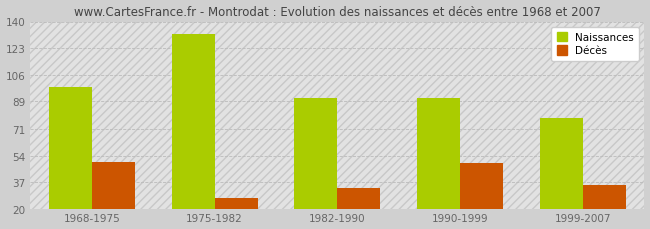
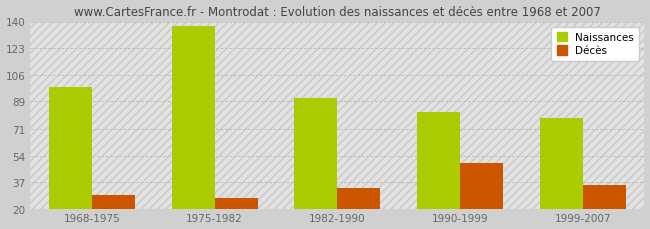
Décès/1968-1975: 50 -> 29
Naissances/1975-1982: 132 -> 137
Naissances/1990-1999: 91 -> 82
